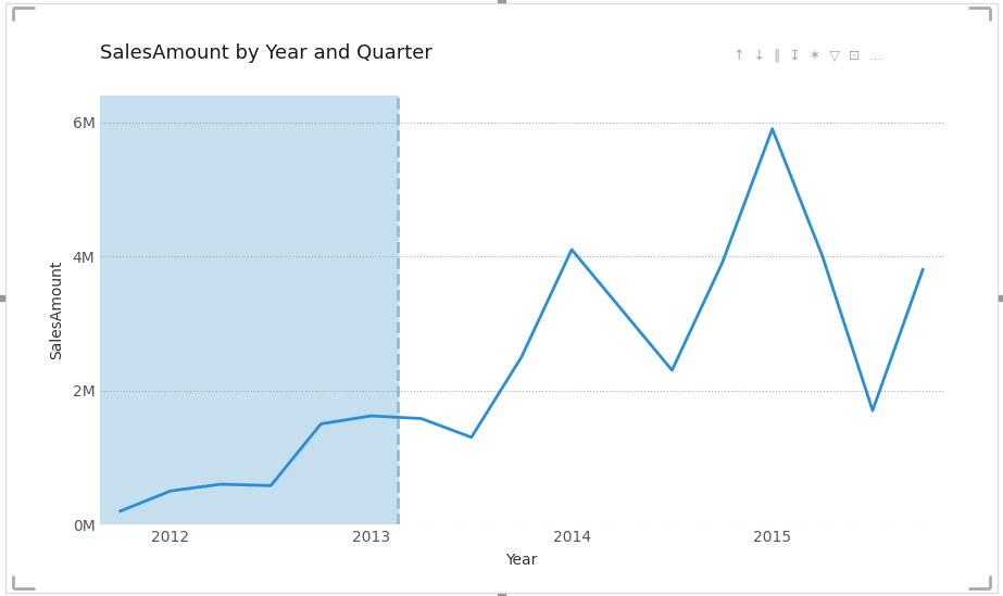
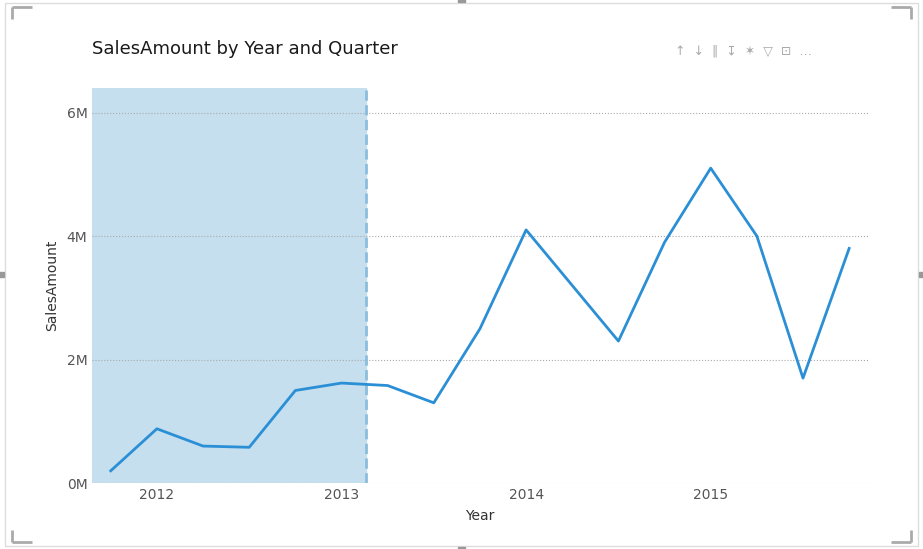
2012: 0.50M -> 0.88M
2015: 5.90M -> 5.10M
